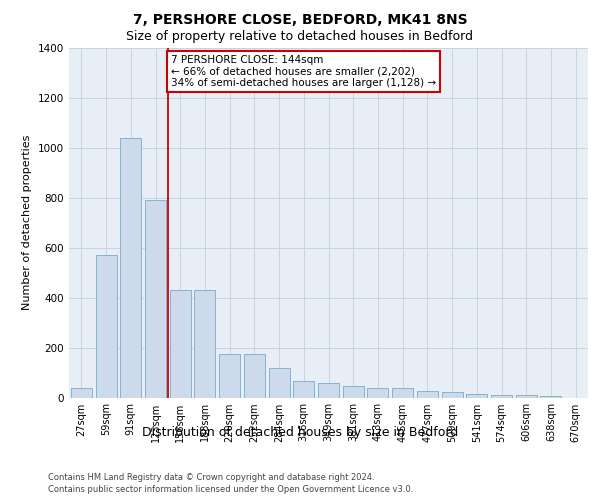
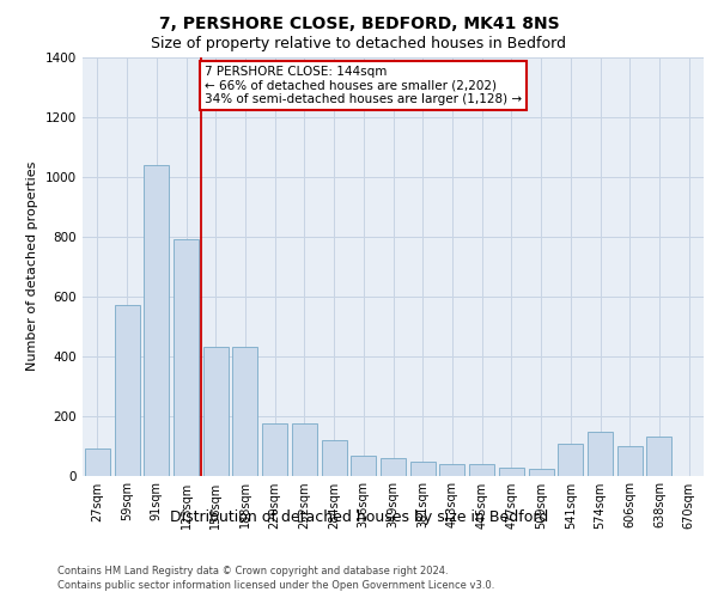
27sqm: 40 -> 90
541sqm: 15 -> 105
574sqm: 12 -> 145
606sqm: 10 -> 100
638sqm: 5 -> 130
